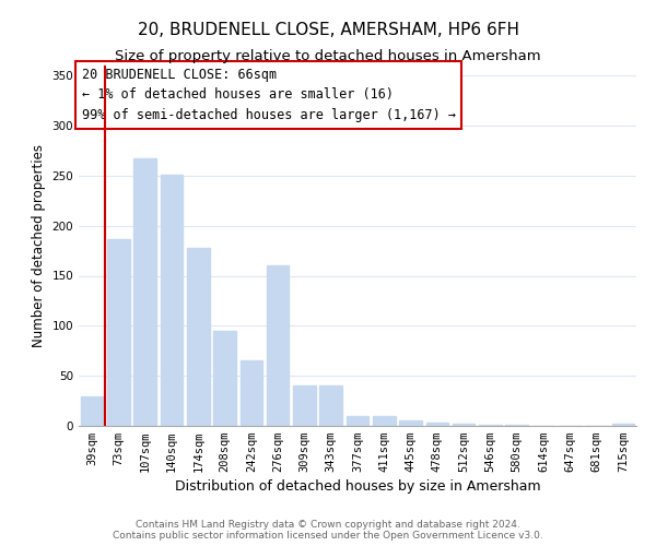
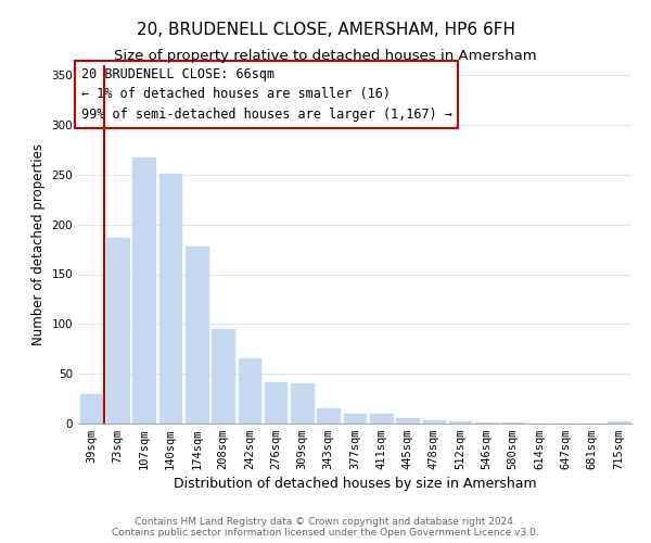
276sqm: 160 -> 41
343sqm: 40 -> 15
